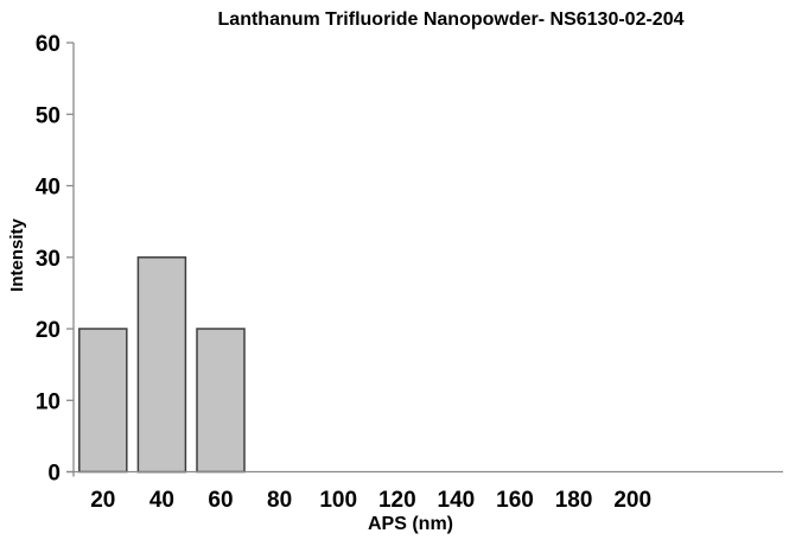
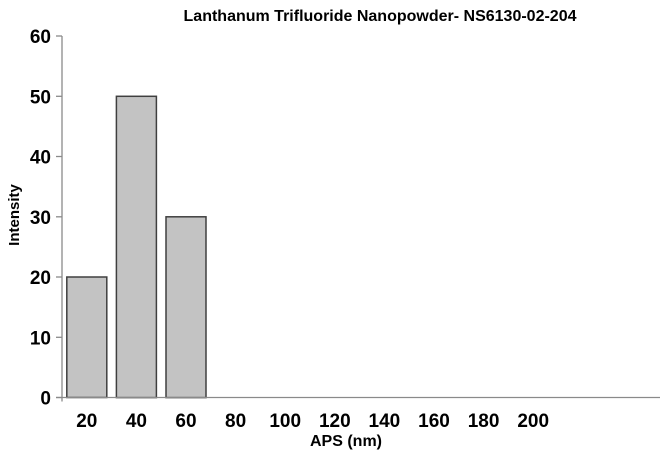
40: 30 -> 50
60: 20 -> 30
